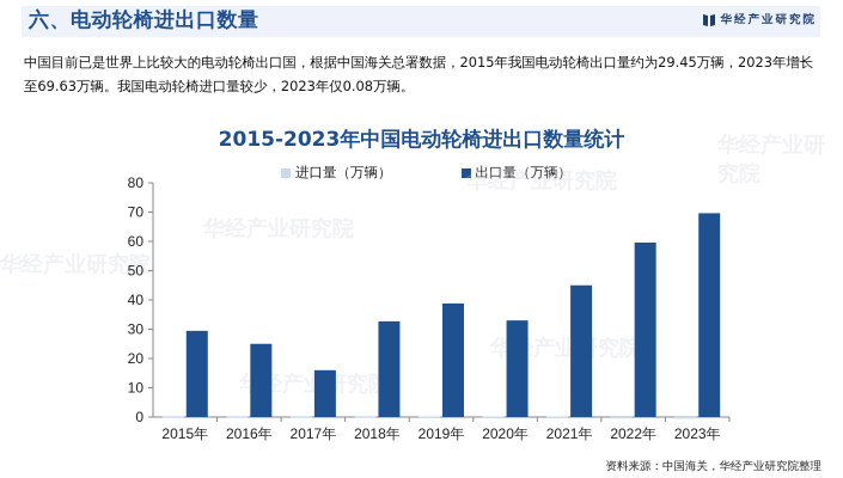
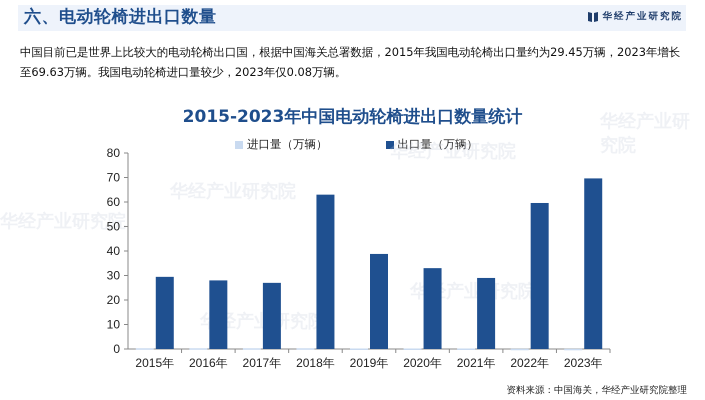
出口量（万辆）/2016年: 25 -> 28
出口量（万辆）/2017年: 16 -> 27
出口量（万辆）/2018年: 33 -> 63
出口量（万辆）/2021年: 45 -> 29
